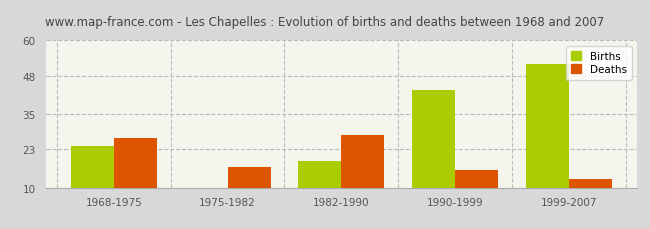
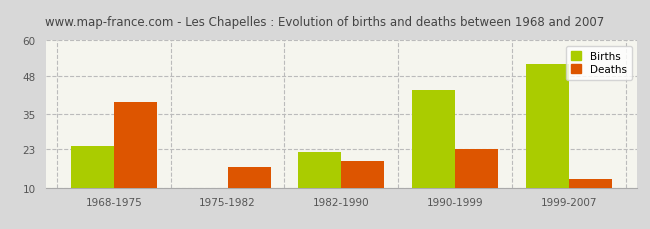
Deaths/1968-1975: 27 -> 39
Births/1982-1990: 19 -> 22
Deaths/1982-1990: 28 -> 19
Deaths/1990-1999: 16 -> 23
